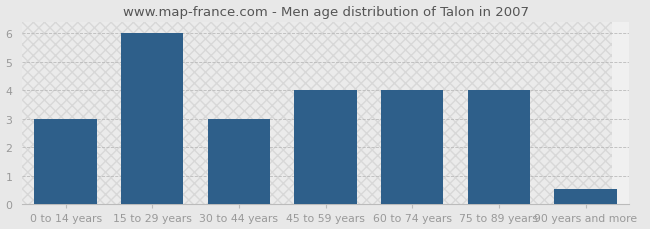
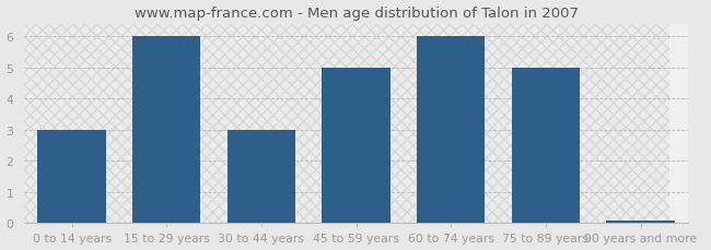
45 to 59 years: 4.00 -> 5.00
60 to 74 years: 4.00 -> 6.00
75 to 89 years: 4.00 -> 5.00
90 years and more: 0.55 -> 0.07
